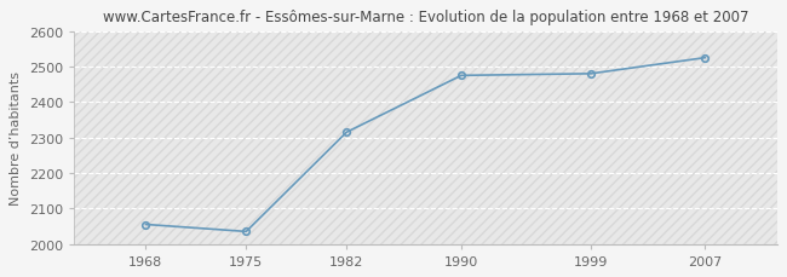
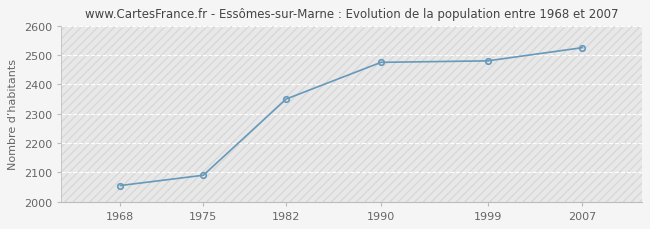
1975: 2035 -> 2090
1982: 2315 -> 2350
